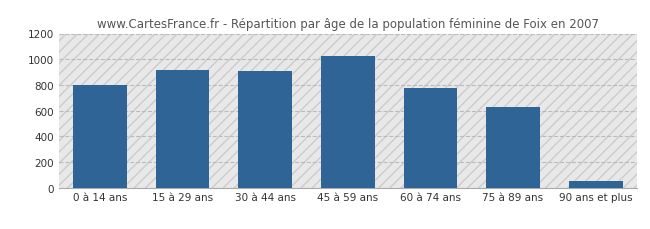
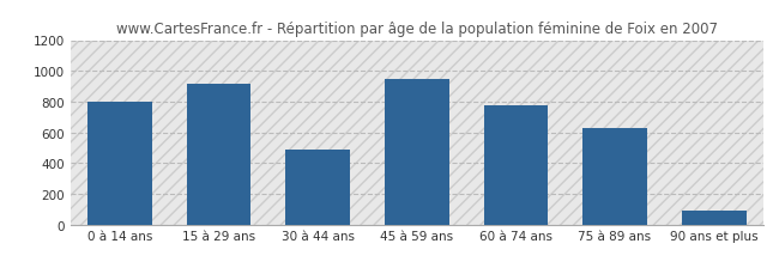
30 à 44 ans: 900 -> 490
45 à 59 ans: 1020 -> 950
90 ans et plus: 50 -> 90
